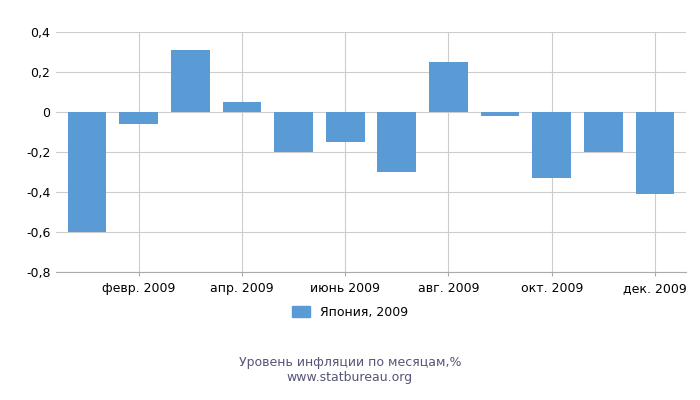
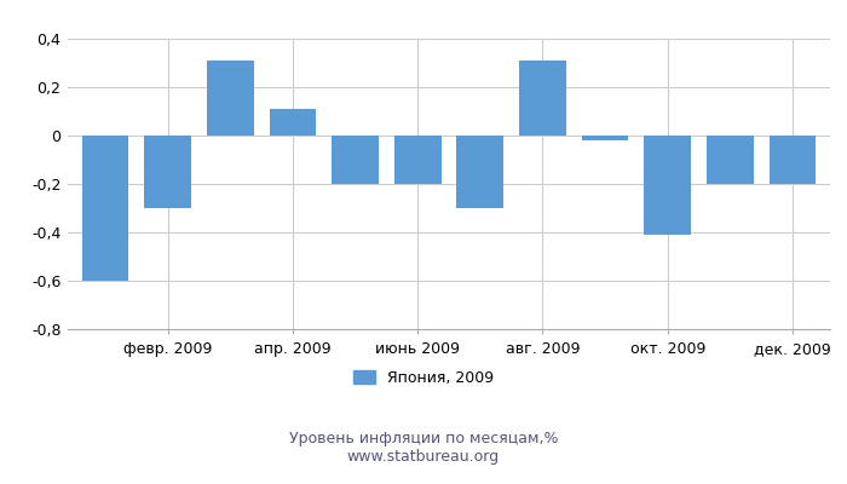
февр. 2009: -0,06 -> -0,30
апр. 2009: 0,05 -> 0,11
июнь 2009: -0,15 -> -0,20
авг. 2009: 0,25 -> 0,31
окт. 2009: -0,33 -> -0,41
дек. 2009: -0,41 -> -0,20
